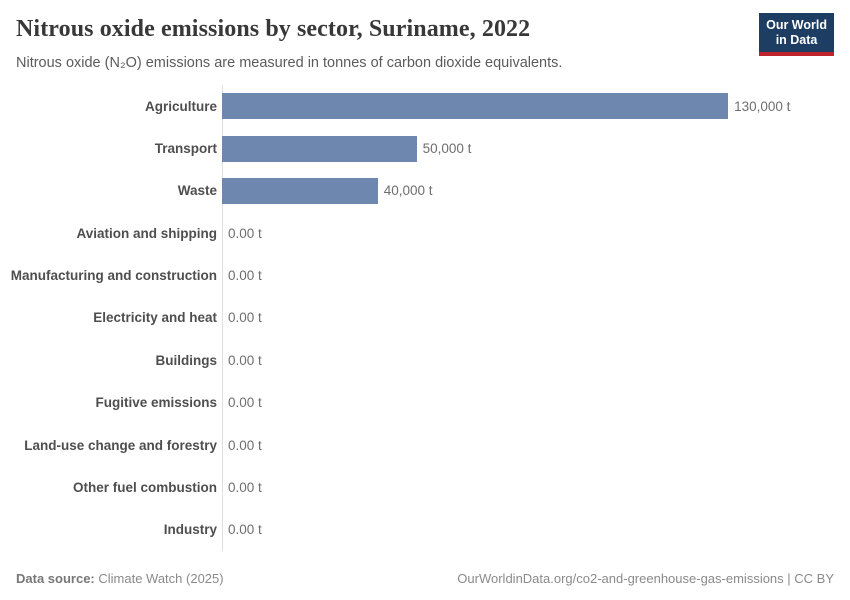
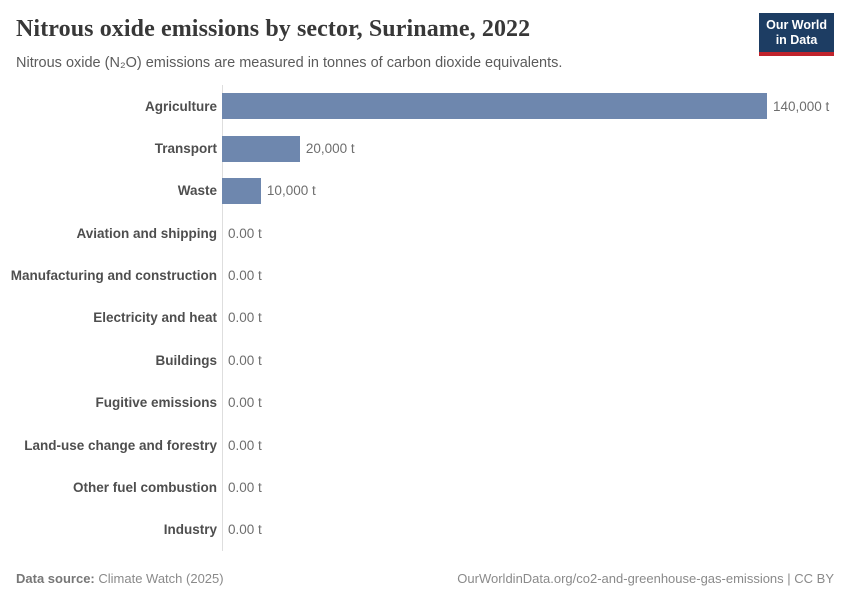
Agriculture: 130,000 -> 140,000
Transport: 50,000 -> 20,000
Waste: 40,000 -> 10,000
